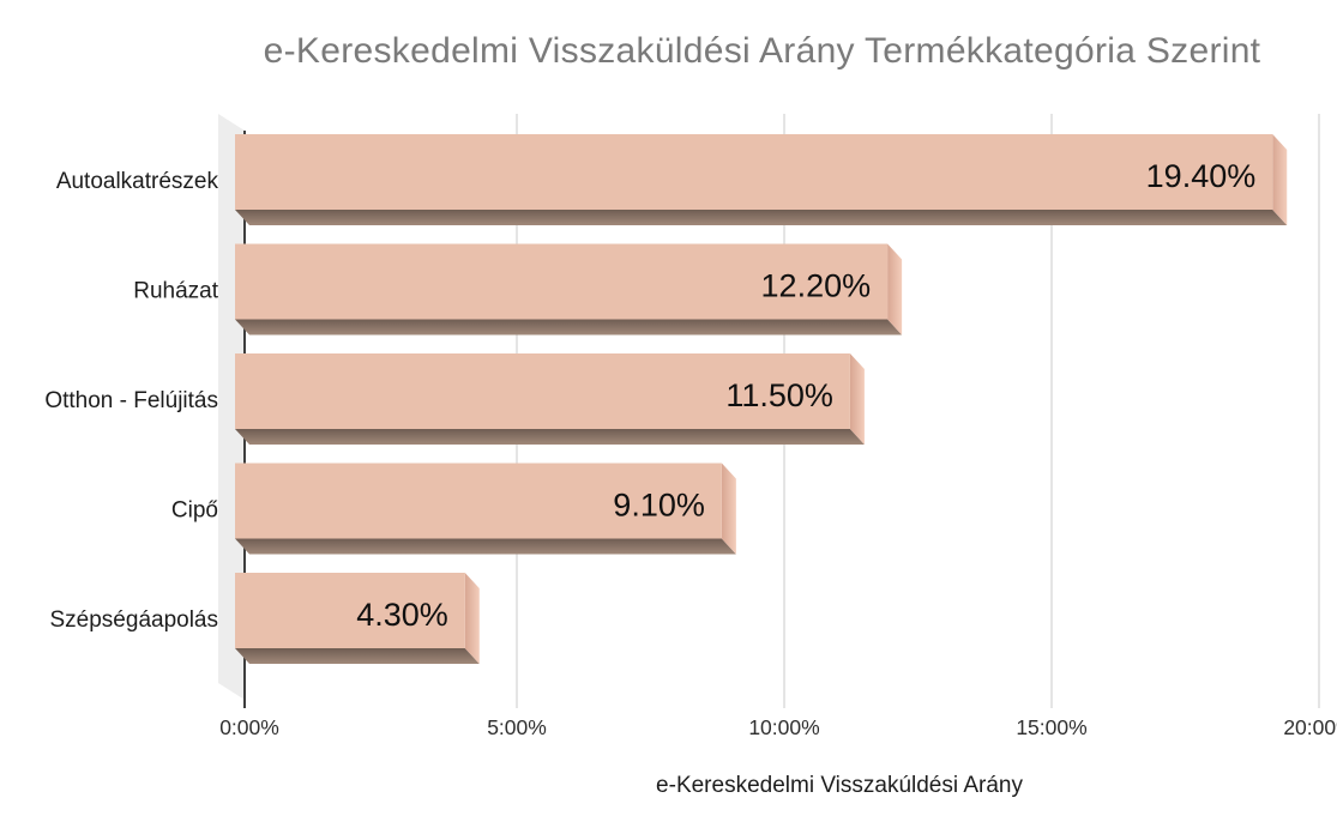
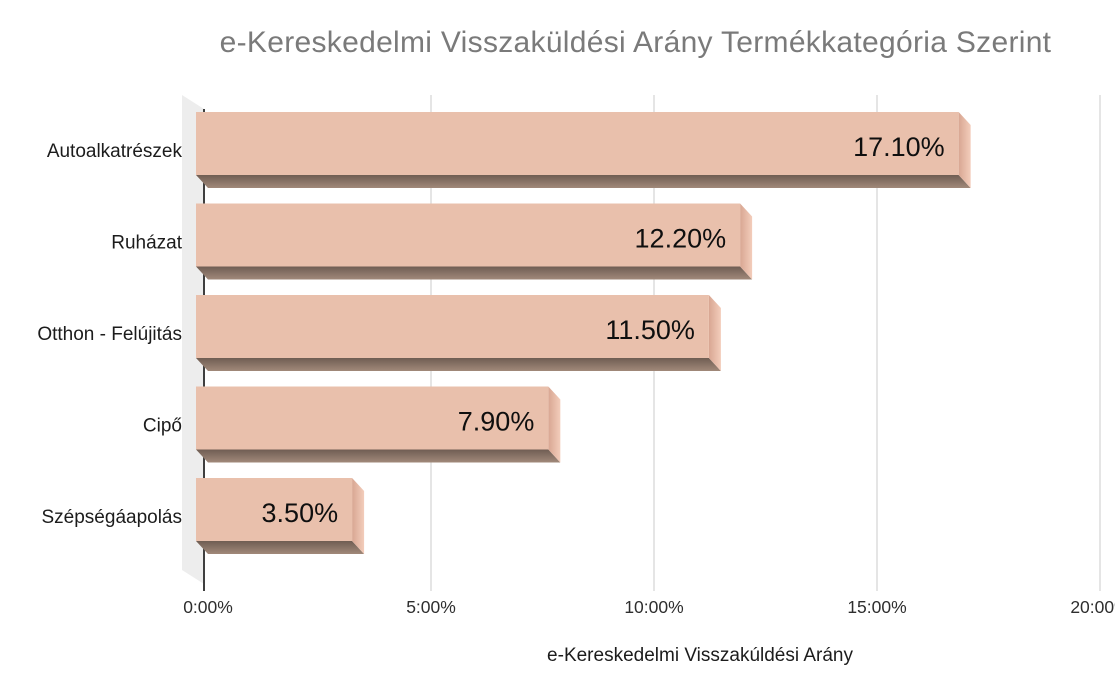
Autoalkatrészek: 19.40% -> 17.10%
Cipő: 9.10% -> 7.90%
Szépségáapolás: 4.30% -> 3.50%
